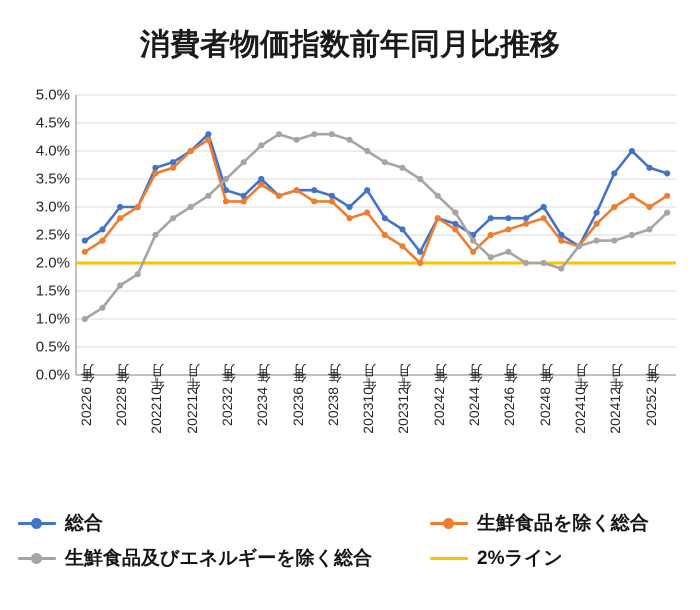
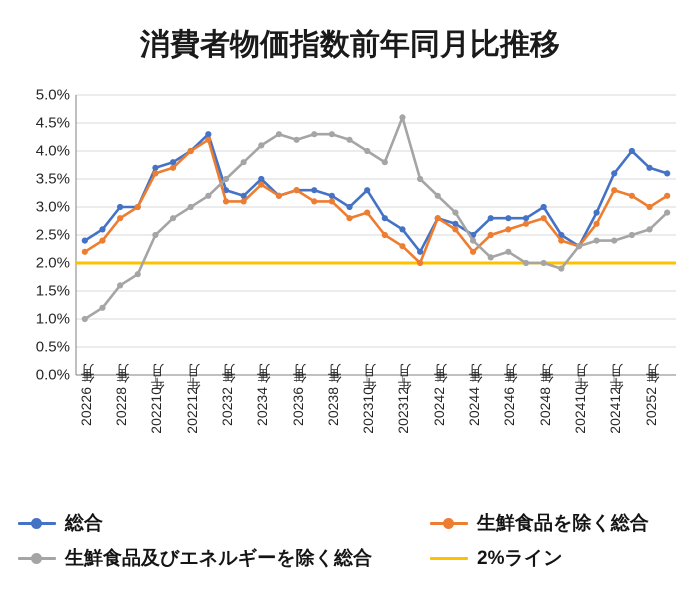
生鮮食品及びエネルギーを除く総合/2023年12月: 3.7% -> 4.6%
生鮮食品を除く総合/2024年12月: 3.0% -> 3.3%
